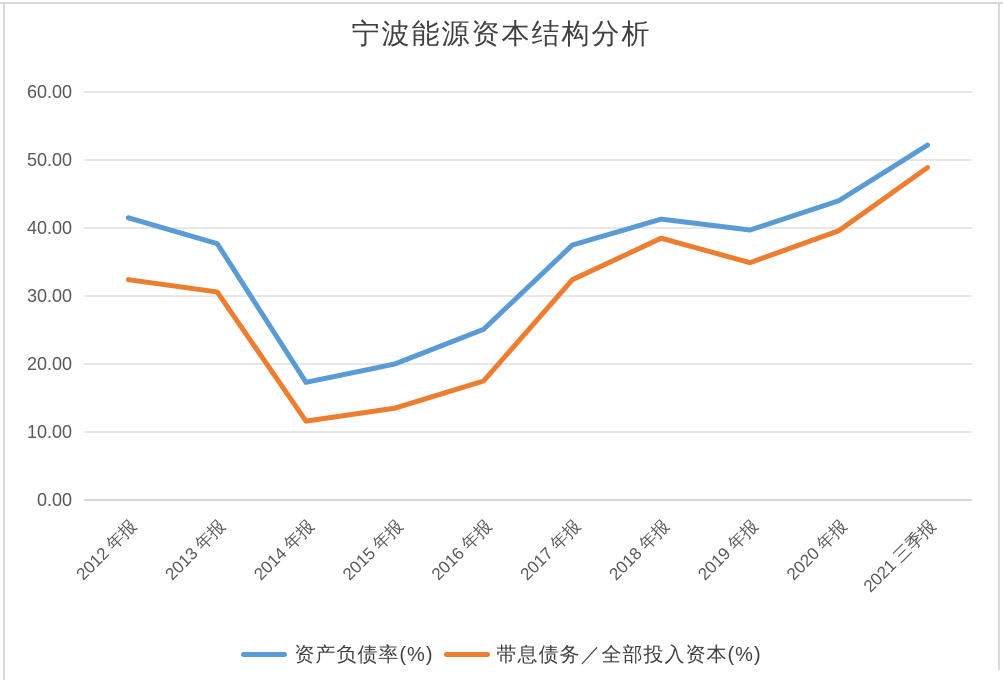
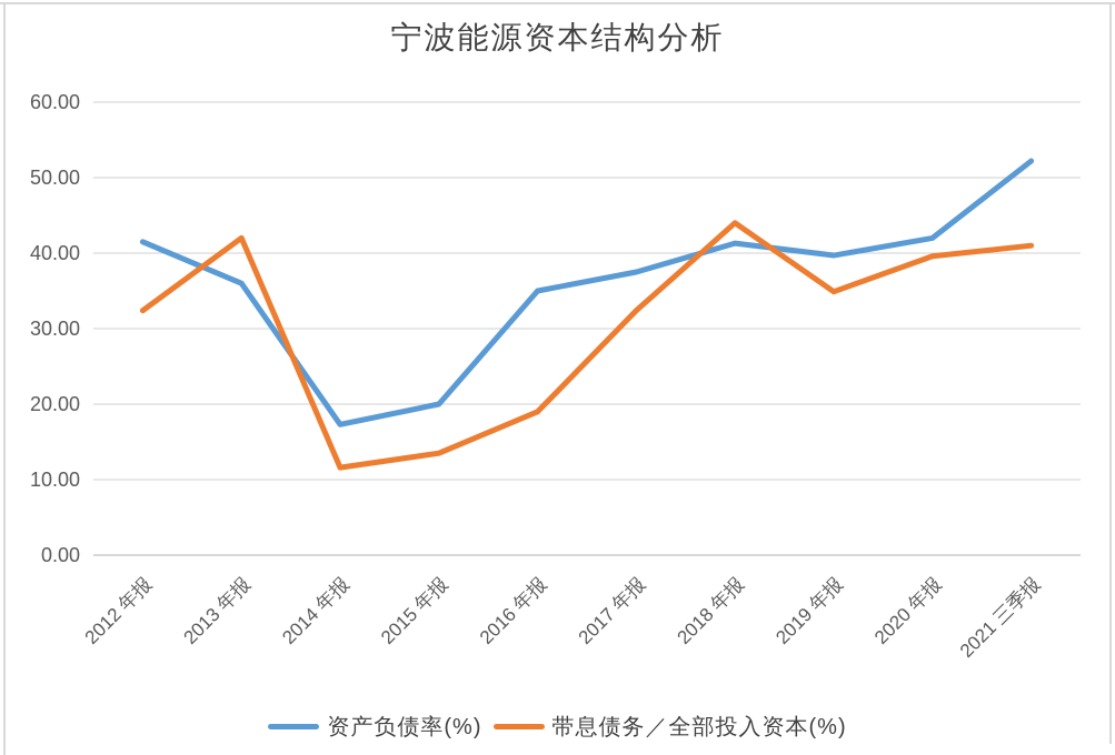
资产负债率(%)/2013 年报: 38 -> 36
带息债务／全部投入资本(%)/2013 年报: 31 -> 42
资产负债率(%)/2016 年报: 25 -> 35
带息债务／全部投入资本(%)/2016 年报: 18 -> 19
带息债务／全部投入资本(%)/2018 年报: 38 -> 44
资产负债率(%)/2020 年报: 44 -> 42
带息债务／全部投入资本(%)/2021 三季报: 49 -> 41
